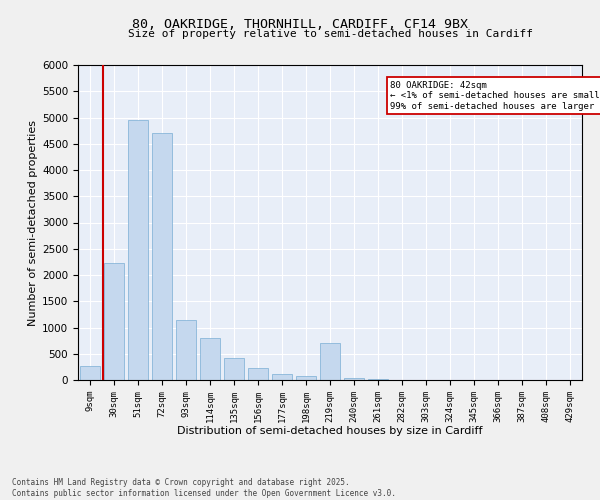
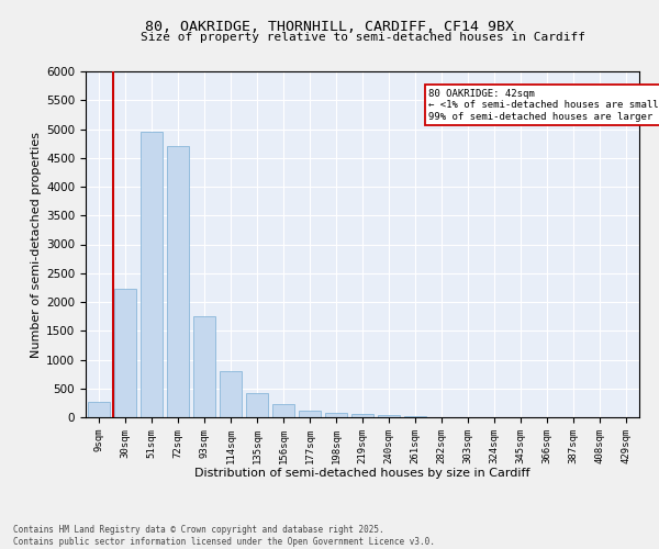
93sqm: 1140 -> 1750
219sqm: 700 -> 50
